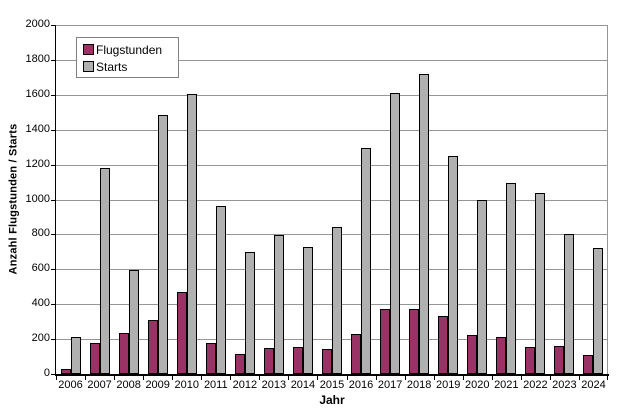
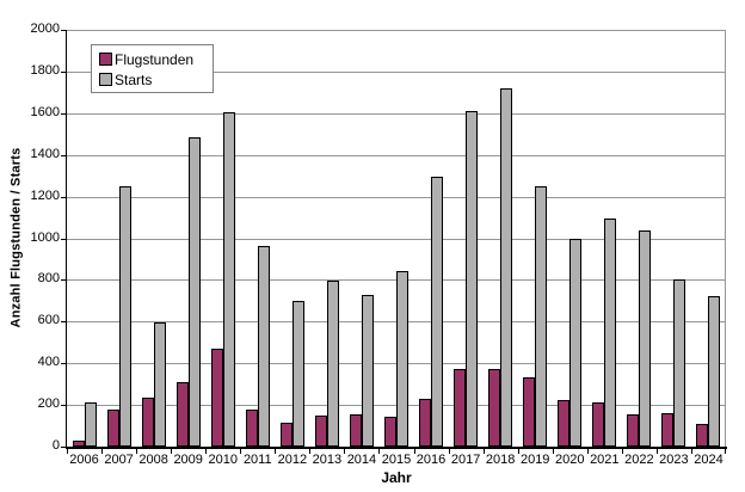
Starts/2007: 1180 -> 1250
